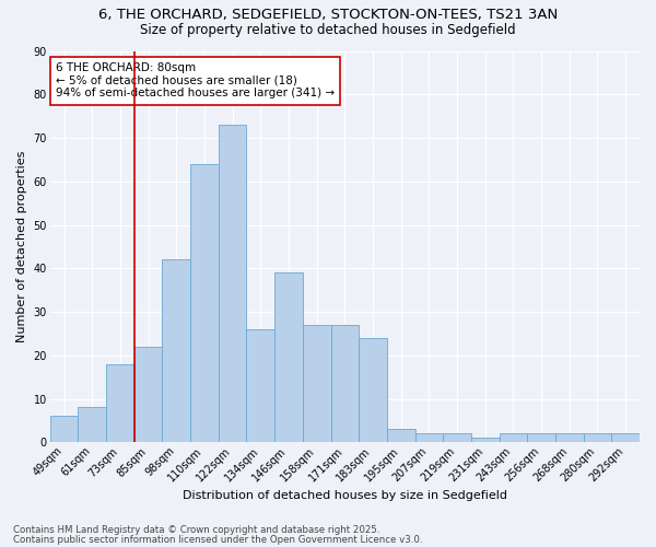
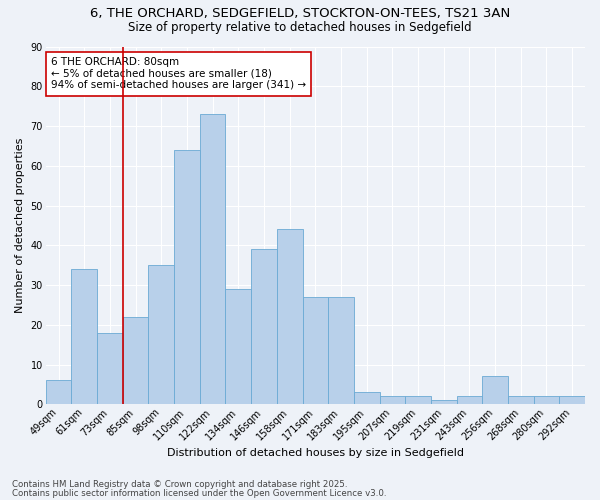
61sqm: 8 -> 34
98sqm: 42 -> 35
134sqm: 26 -> 29
158sqm: 27 -> 44
183sqm: 24 -> 27
256sqm: 2 -> 7
